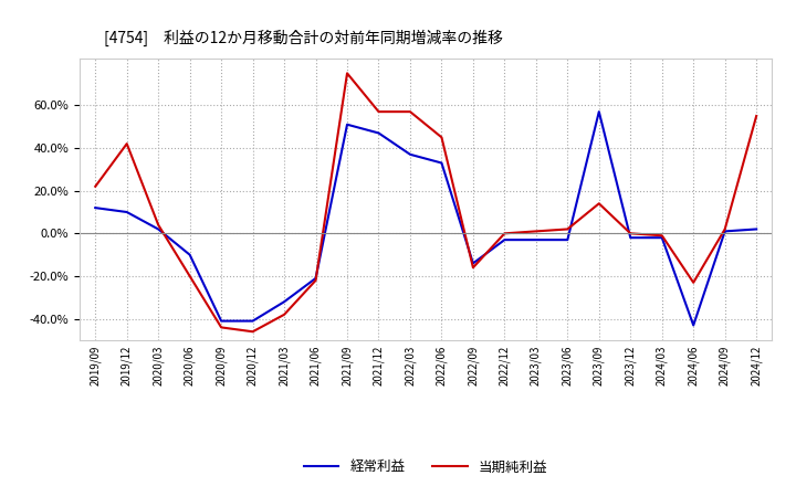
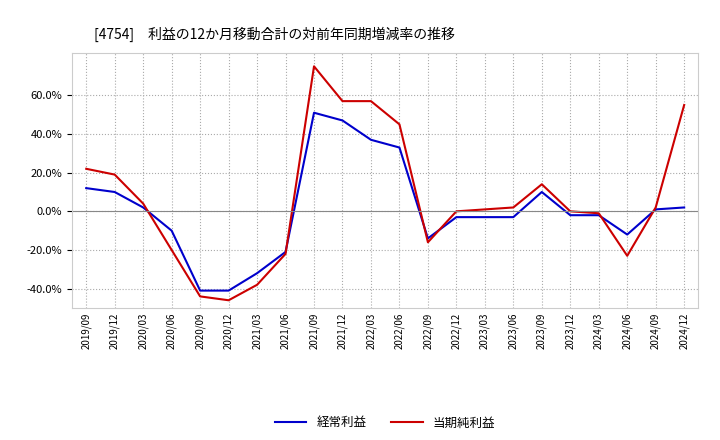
当期純利益/2019/12: 42% -> 19%
経常利益/2023/09: 57% -> 10%
経常利益/2024/06: -43% -> -12%
